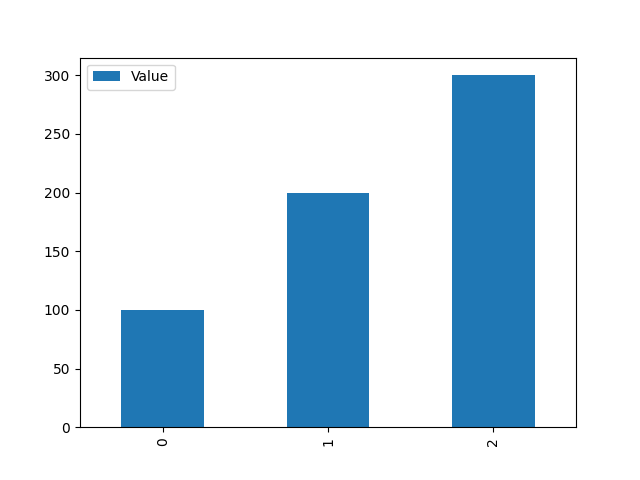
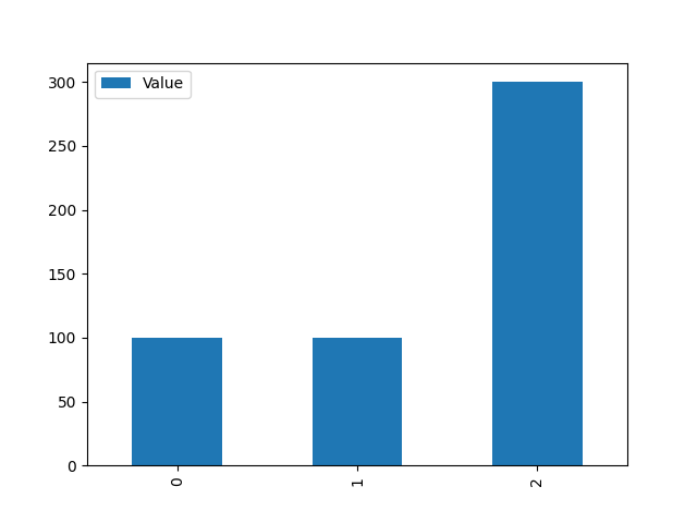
1: 200 -> 100
